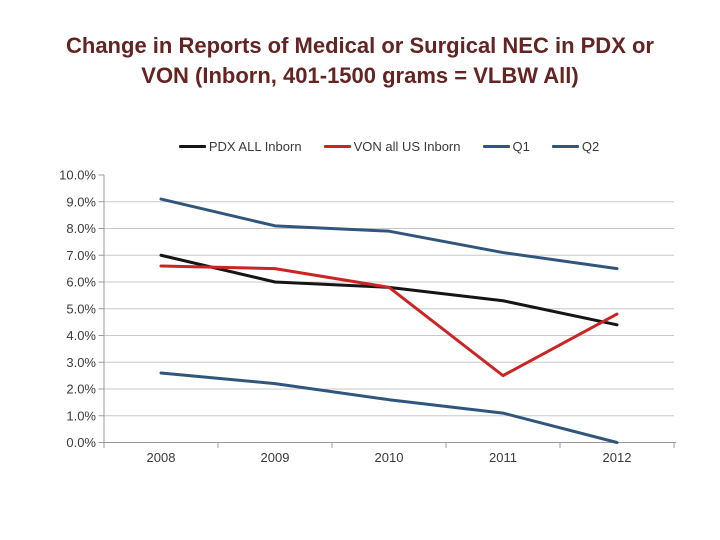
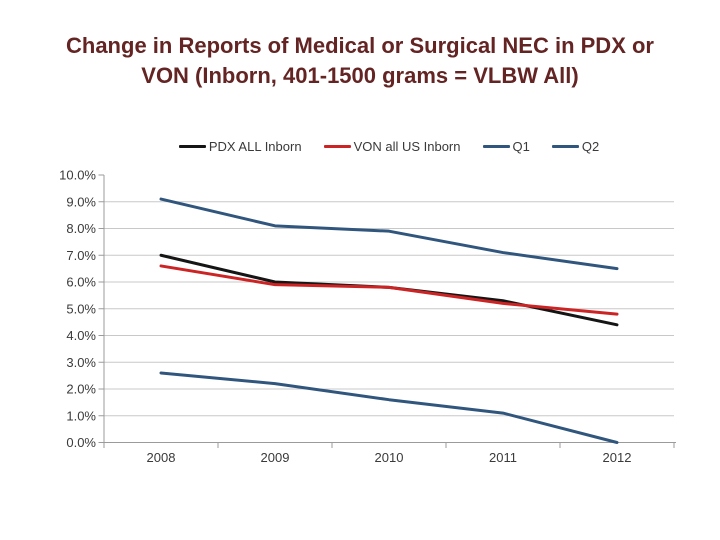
VON all US Inborn/2009: 6.5% -> 5.9%
VON all US Inborn/2011: 2.5% -> 5.2%
